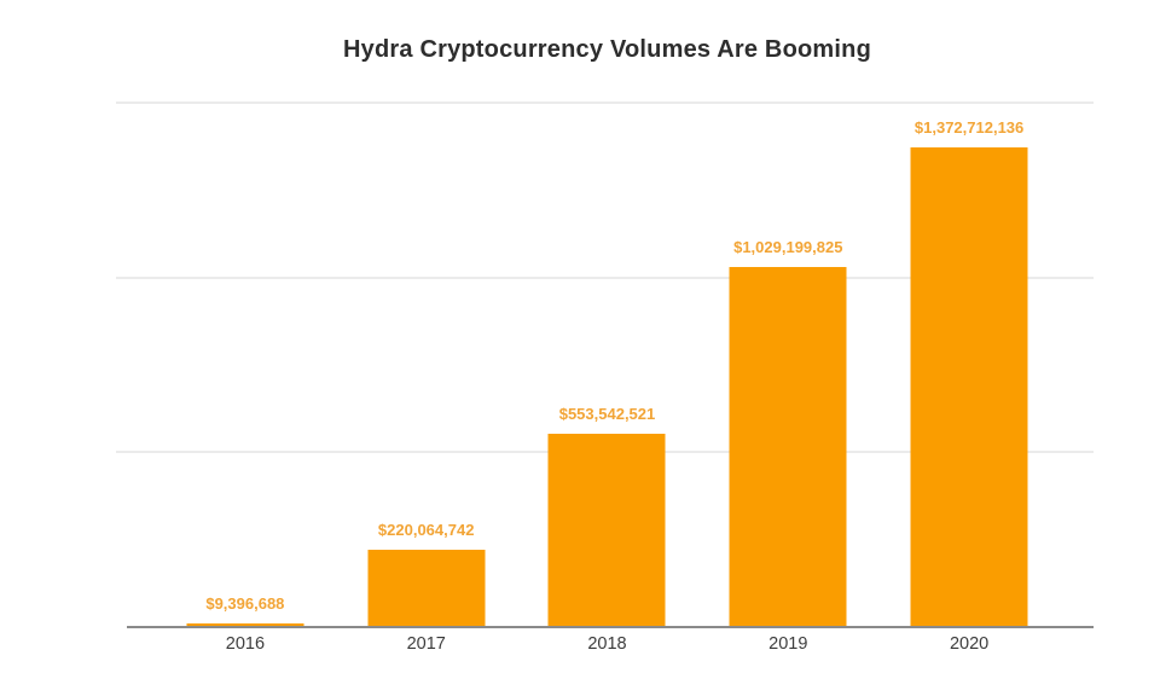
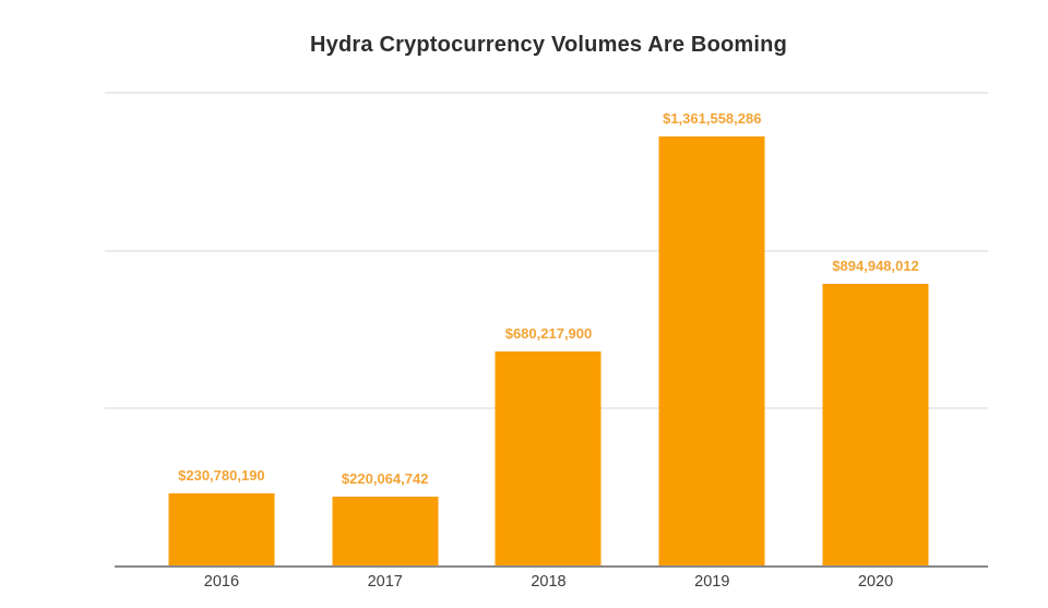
2016: $9,396,688 -> $230,780,190
2018: $553,542,521 -> $680,217,900
2019: $1,029,199,825 -> $1,361,558,286
2020: $1,372,712,136 -> $894,948,012
